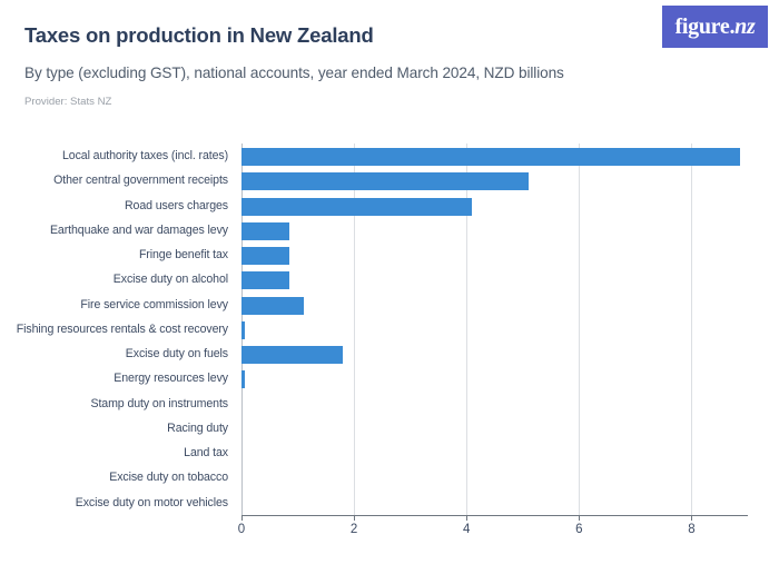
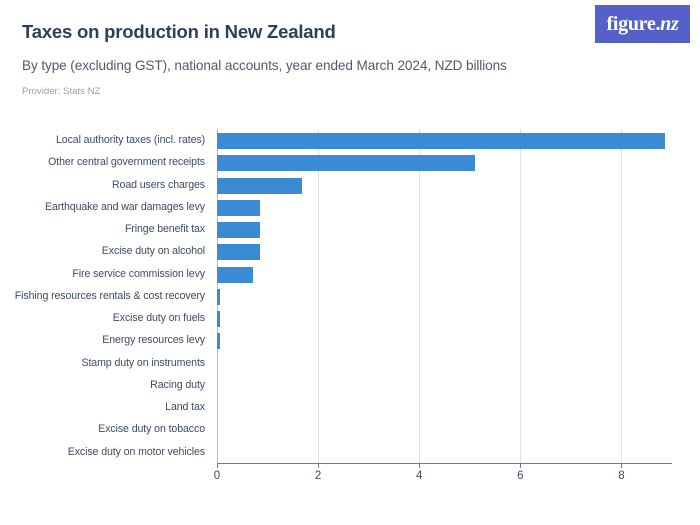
Road users charges: 4.1 -> 1.7
Fire service commission levy: 1.1 -> 0.7
Excise duty on fuels: 1.8 -> 0.1
